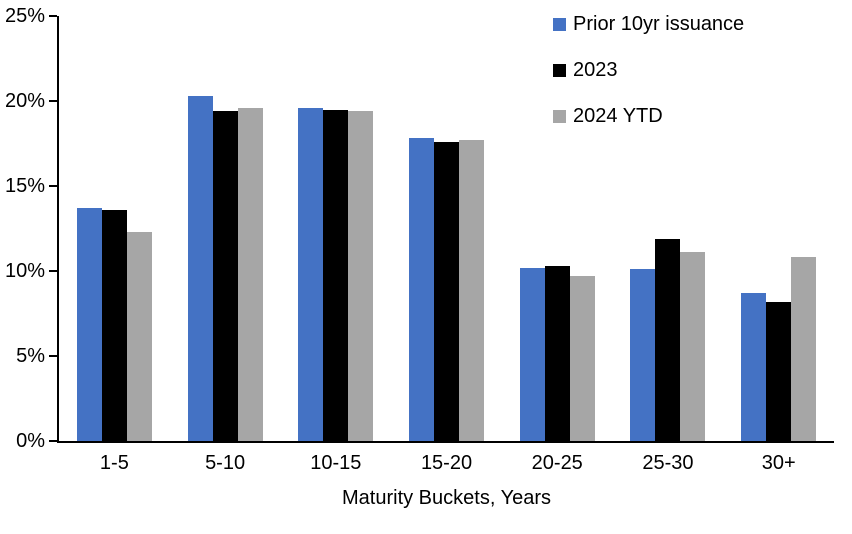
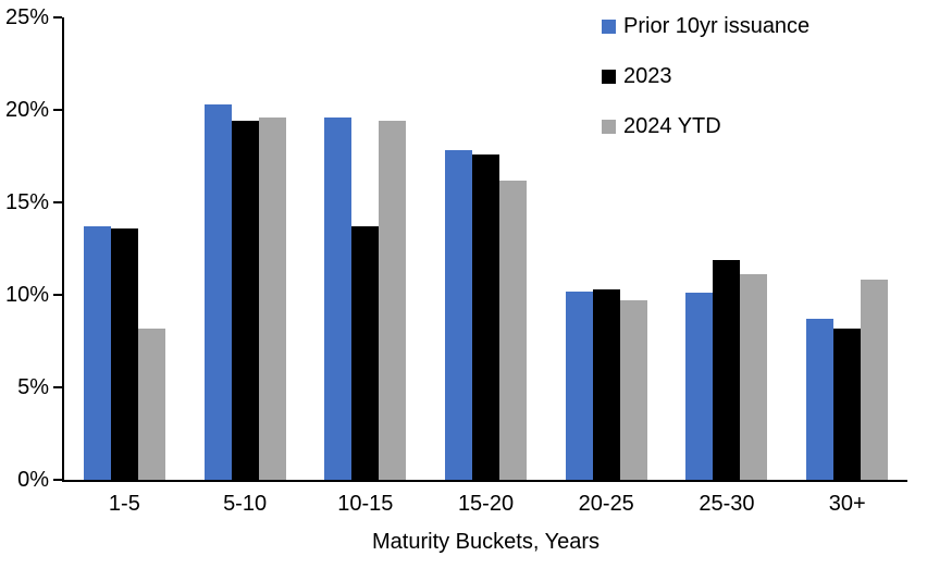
2024 YTD/1-5: 12.3% -> 8.2%
2023/10-15: 19.5% -> 13.7%
2024 YTD/15-20: 17.7% -> 16.2%
